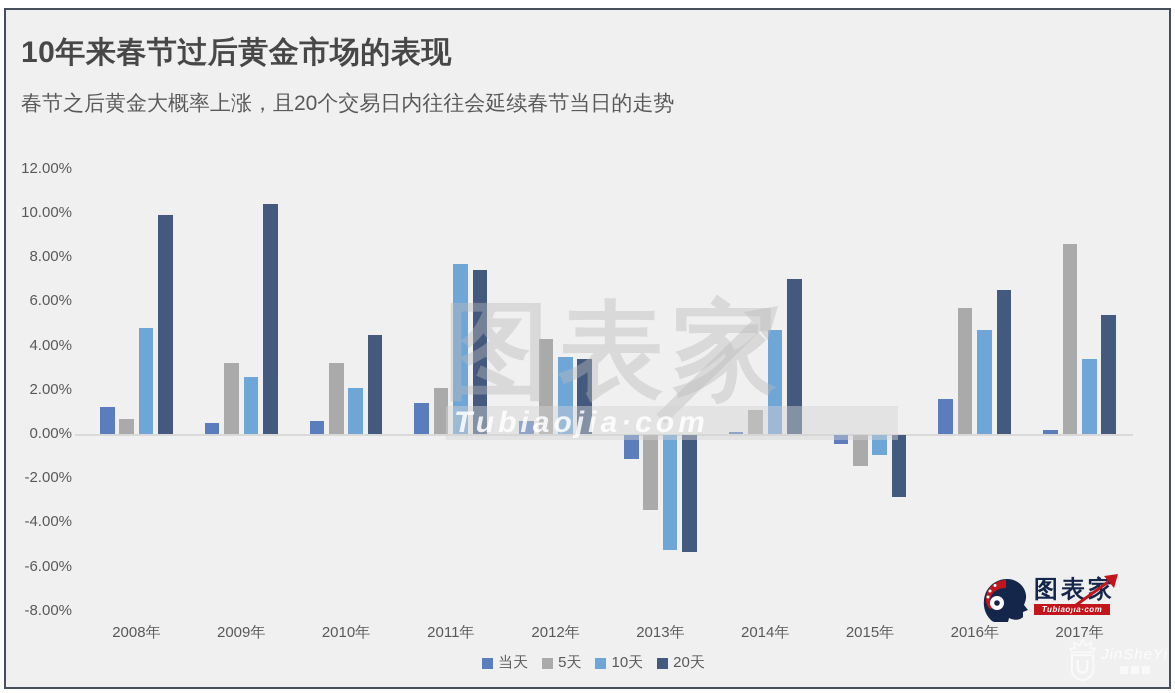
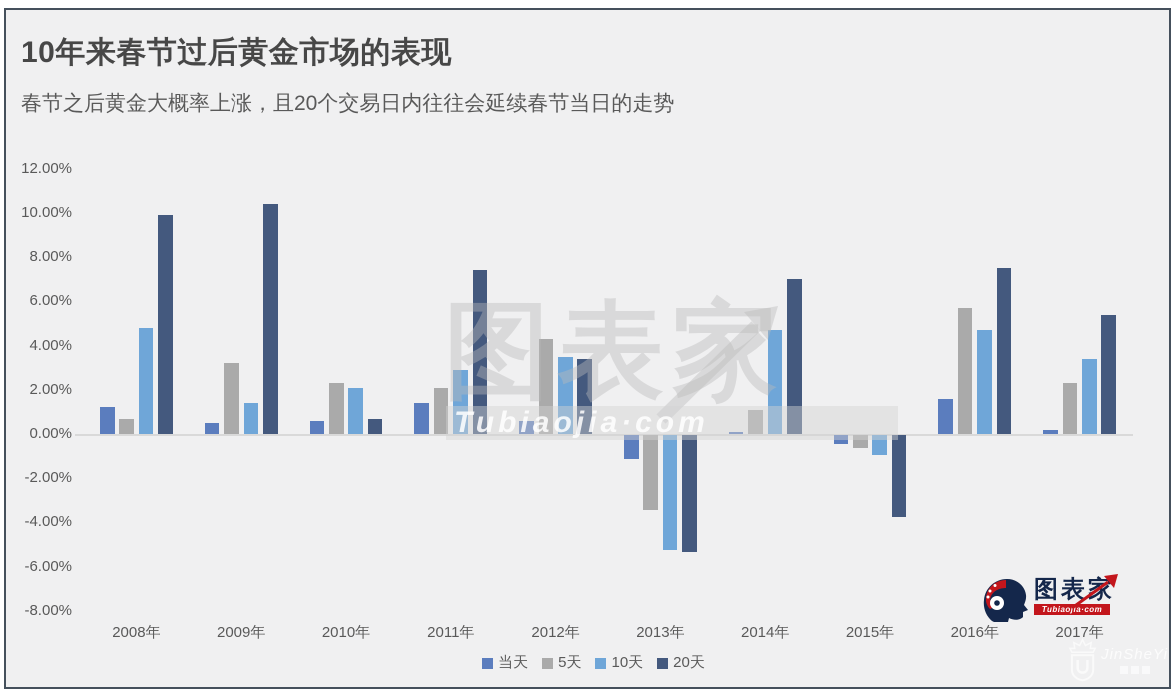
10天/2009年: 2.6% -> 1.4%
5天/2010年: 3.2% -> 2.3%
20天/2010年: 4.5% -> 0.7%
10天/2011年: 7.7% -> 2.9%
5天/2015年: -1.4% -> -0.6%
20天/2015年: -2.8% -> -3.7%
20天/2016年: 6.5% -> 7.5%
5天/2017年: 8.6% -> 2.3%
